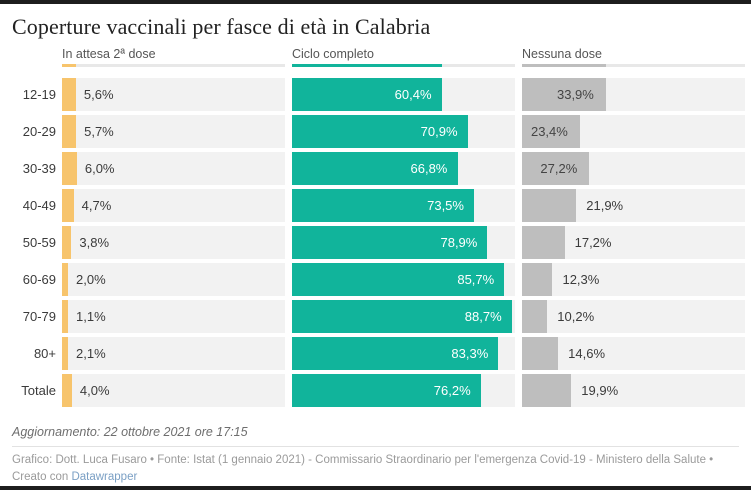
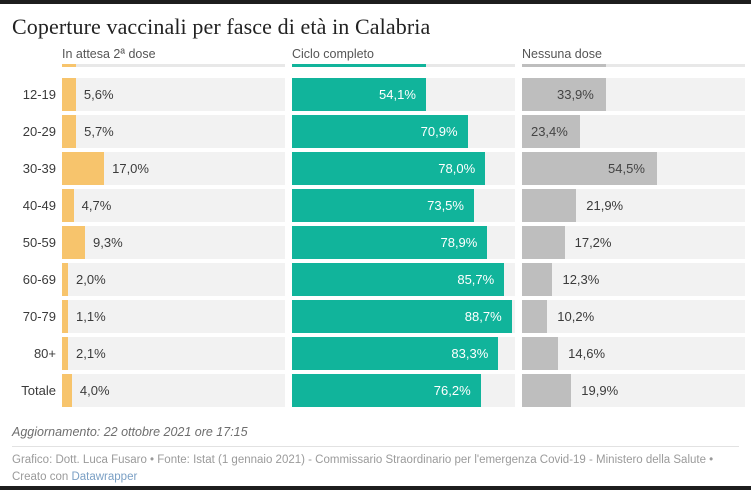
Ciclo completo/12-19: 60,4% -> 54,1%
In attesa 2ª dose/30-39: 6,0% -> 17,0%
Ciclo completo/30-39: 66,8% -> 78,0%
Nessuna dose/30-39: 27,2% -> 54,5%
In attesa 2ª dose/50-59: 3,8% -> 9,3%
